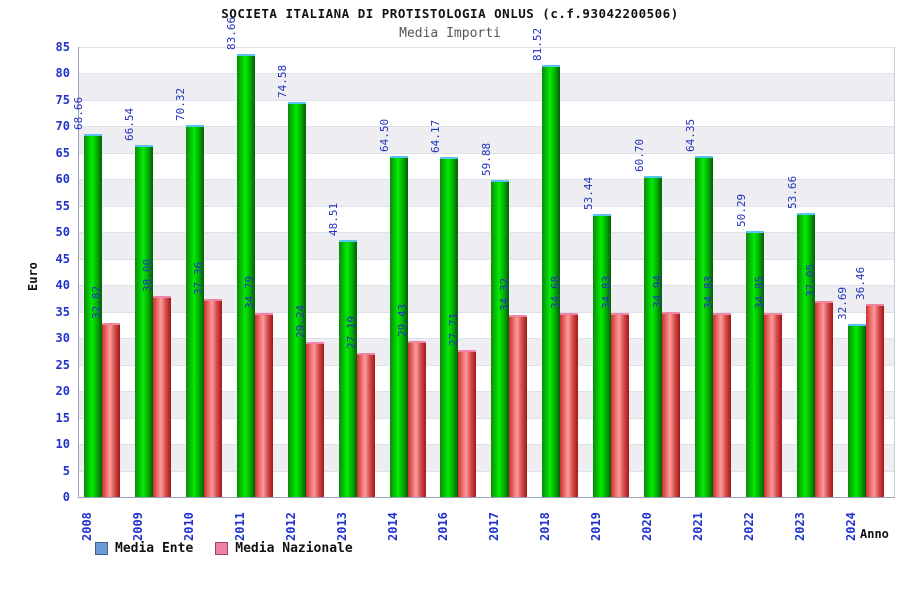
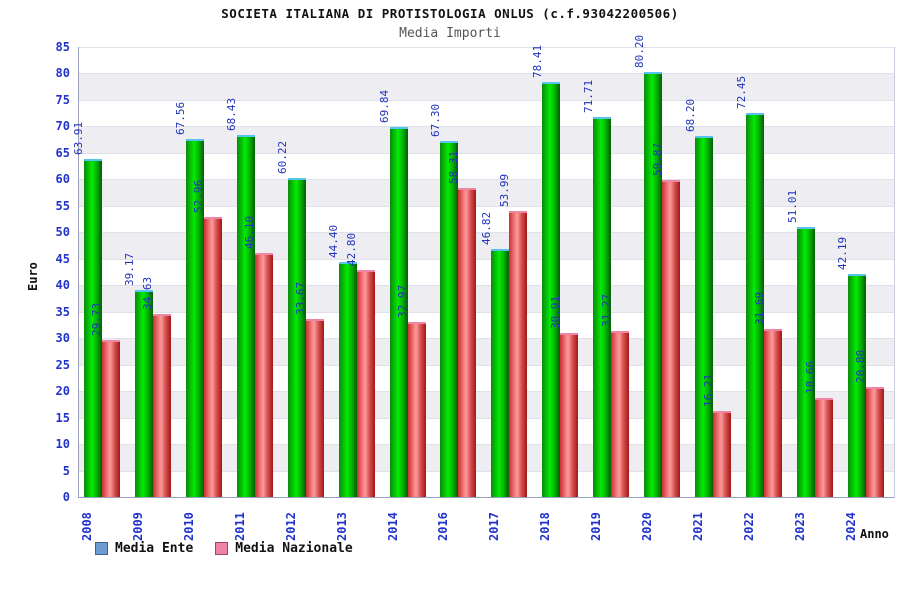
Media Ente/2008: 68.66 -> 63.91
Media Nazionale/2008: 32.82 -> 29.73
Media Ente/2009: 66.54 -> 39.17
Media Nazionale/2009: 38.00 -> 34.63
Media Ente/2010: 70.32 -> 67.56
Media Nazionale/2010: 37.36 -> 52.96
Media Ente/2011: 83.66 -> 68.43
Media Nazionale/2011: 34.79 -> 46.10
Media Ente/2012: 74.58 -> 60.22
Media Nazionale/2012: 29.24 -> 33.67
Media Ente/2013: 48.51 -> 44.40
Media Nazionale/2013: 27.19 -> 42.80
Media Ente/2014: 64.50 -> 69.84
Media Nazionale/2014: 29.43 -> 32.97
Media Ente/2016: 64.17 -> 67.30
Media Nazionale/2016: 27.71 -> 58.31
Media Ente/2017: 59.88 -> 46.82
Media Nazionale/2017: 34.32 -> 53.99
Media Ente/2018: 81.52 -> 78.41
Media Nazionale/2018: 34.68 -> 30.91
Media Ente/2019: 53.44 -> 71.71
Media Nazionale/2019: 34.83 -> 31.27
Media Ente/2020: 60.70 -> 80.20
Media Nazionale/2020: 34.94 -> 59.87
Media Ente/2021: 64.35 -> 68.20
Media Nazionale/2021: 34.83 -> 16.21
Media Ente/2022: 50.29 -> 72.45
Media Nazionale/2022: 34.85 -> 31.69
Media Ente/2023: 53.66 -> 51.01
Media Nazionale/2023: 37.05 -> 18.66
Media Ente/2024: 32.69 -> 42.19
Media Nazionale/2024: 36.46 -> 20.80
